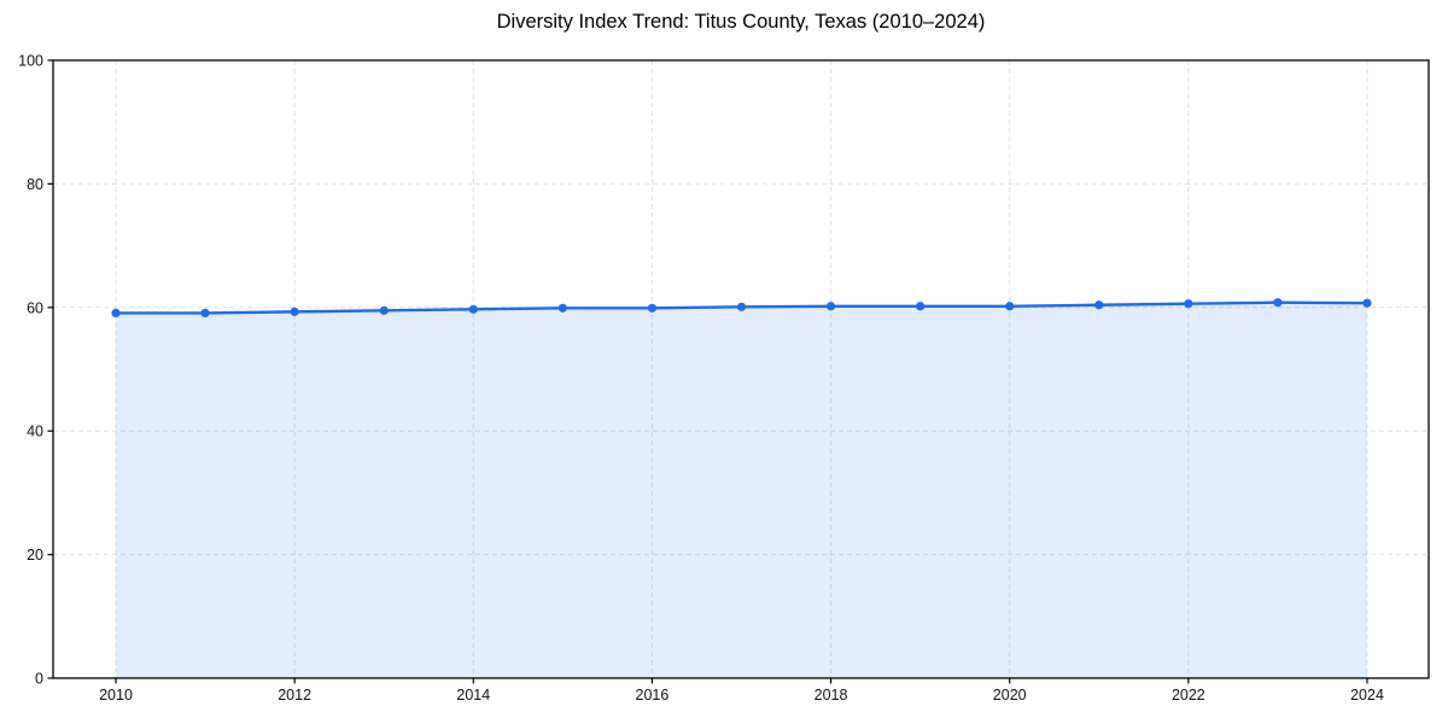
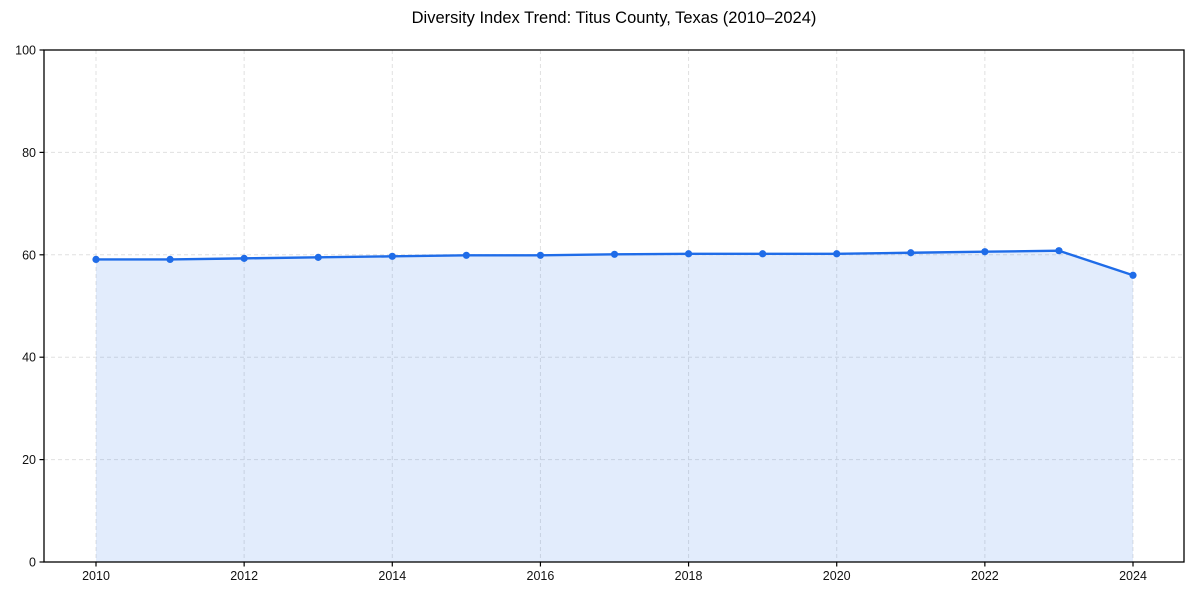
2024: 61 -> 56
